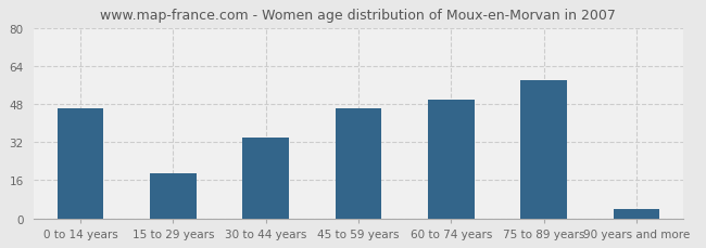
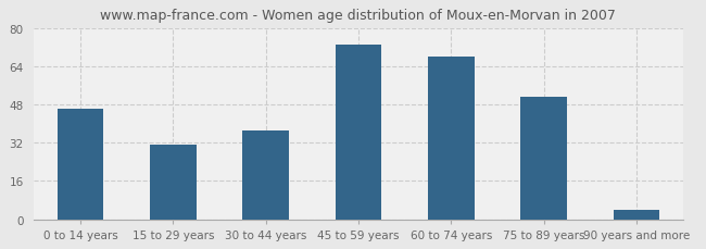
15 to 29 years: 19 -> 31
30 to 44 years: 34 -> 37
45 to 59 years: 46 -> 73
60 to 74 years: 50 -> 68
75 to 89 years: 58 -> 51
